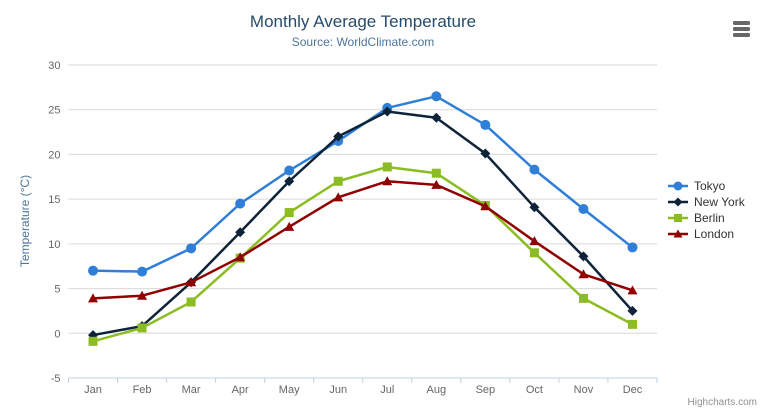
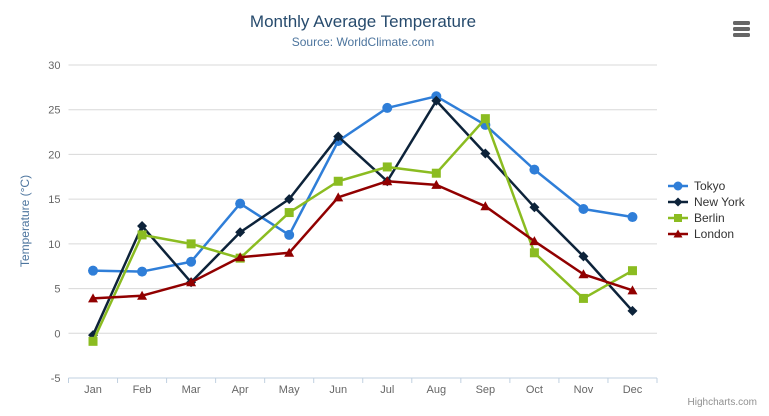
New York/Feb: 1 -> 12
Berlin/Feb: 1 -> 11
Tokyo/Mar: 10 -> 8
Berlin/Mar: 4 -> 10
Tokyo/May: 18 -> 11
New York/May: 17 -> 15
London/May: 12 -> 9
New York/Jul: 25 -> 17
New York/Aug: 24 -> 26
Berlin/Sep: 14 -> 24
Tokyo/Dec: 10 -> 13
Berlin/Dec: 1 -> 7
